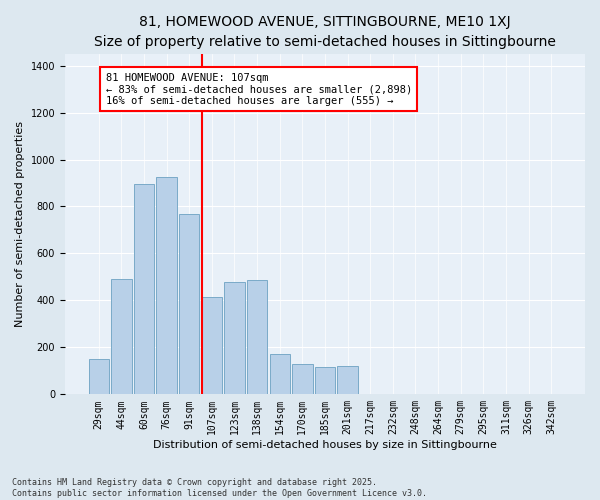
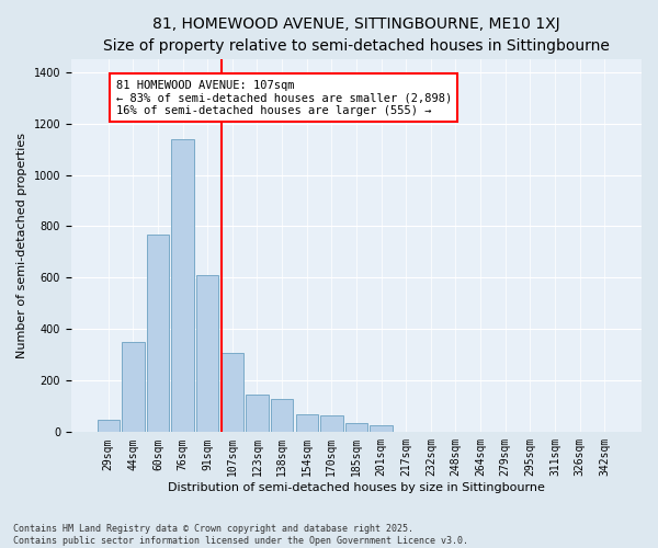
29sqm: 150 -> 50
44sqm: 490 -> 350
60sqm: 895 -> 770
76sqm: 925 -> 1140
91sqm: 770 -> 610
107sqm: 415 -> 310
123sqm: 480 -> 145
138sqm: 485 -> 130
154sqm: 170 -> 70
170sqm: 130 -> 65
185sqm: 115 -> 35
201sqm: 120 -> 25
